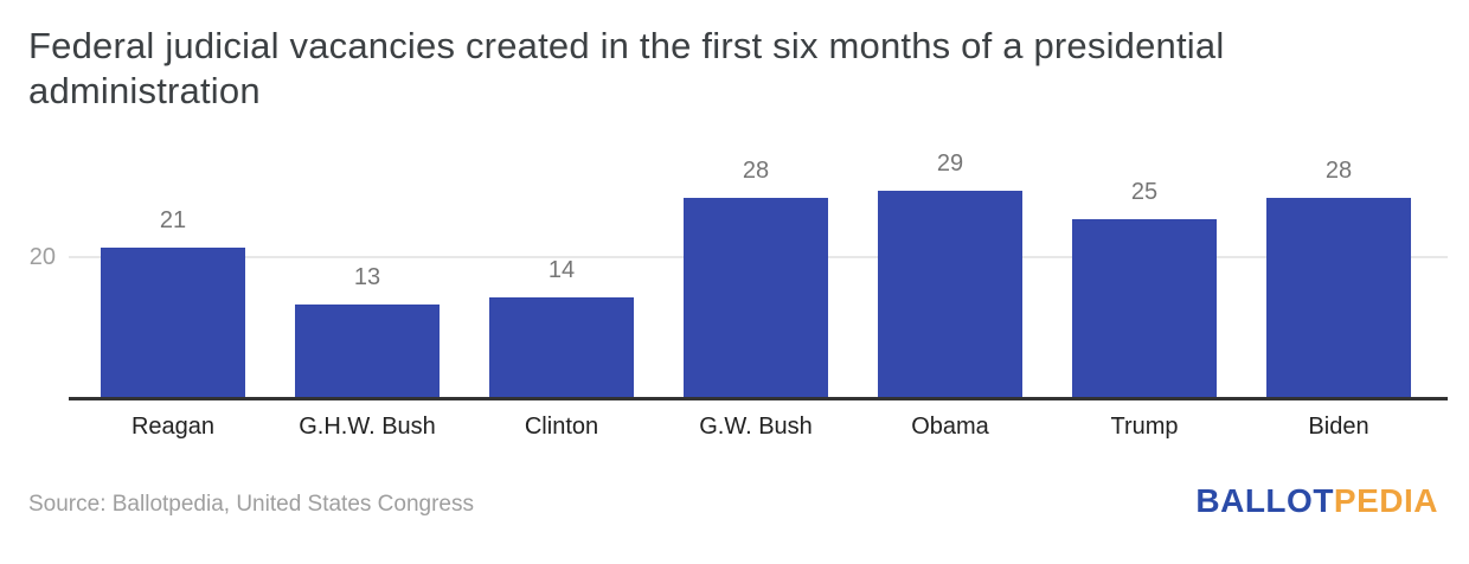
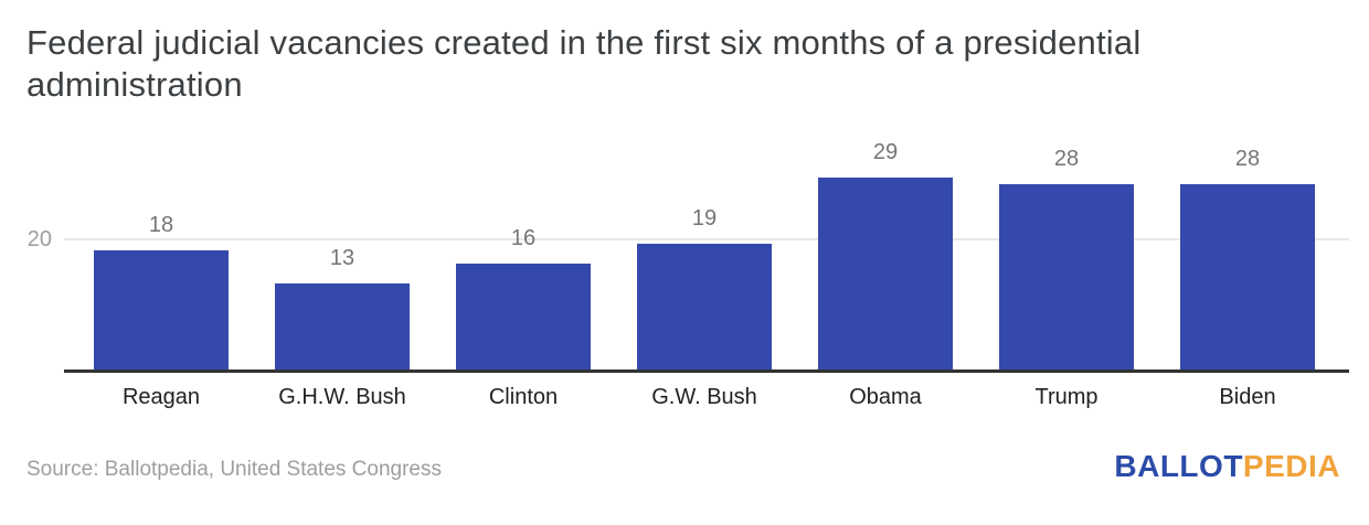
Reagan: 21 -> 18
Clinton: 14 -> 16
G.W. Bush: 28 -> 19
Trump: 25 -> 28
